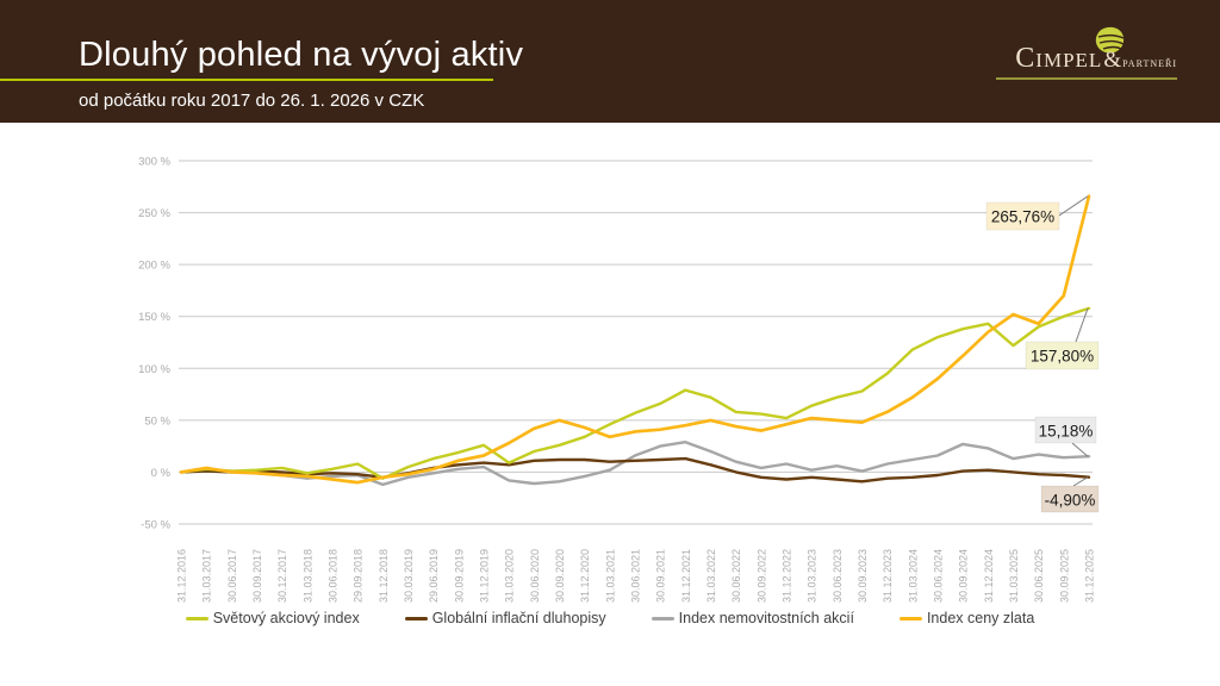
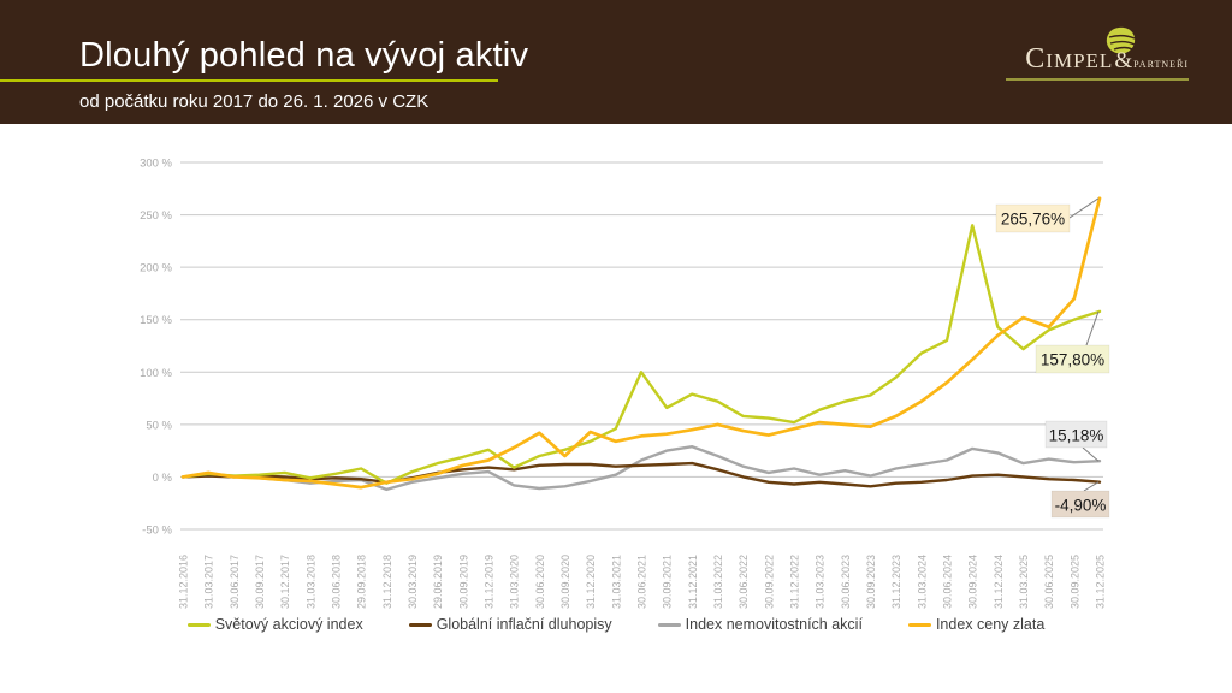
Index ceny zlata/30.09.2020: 50% -> 20%
Světový akciový index/30.06.2021: 60% -> 100%
Světový akciový index/30.09.2024: 140% -> 240%
